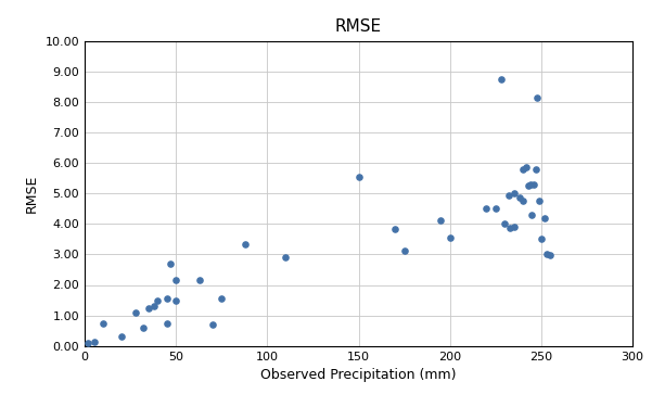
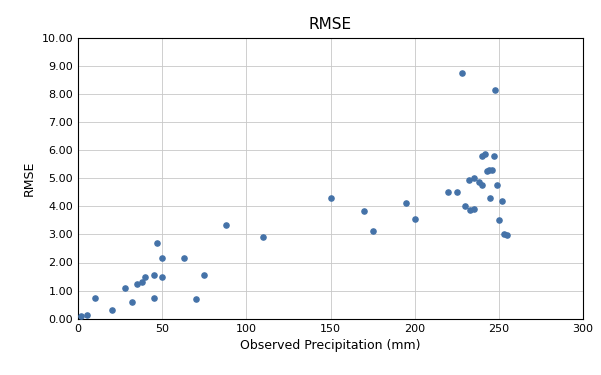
150: 5.55 -> 4.28
